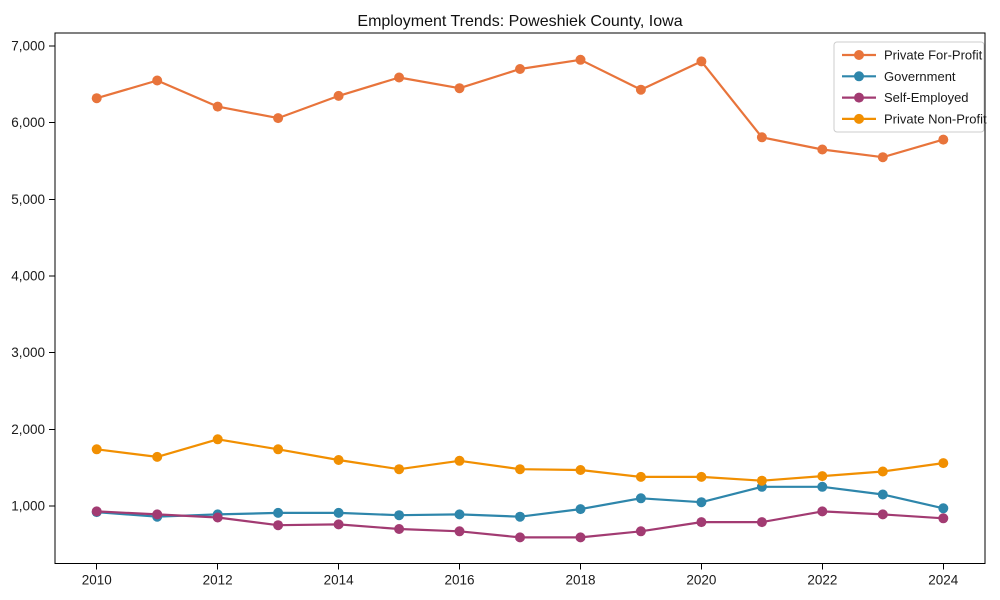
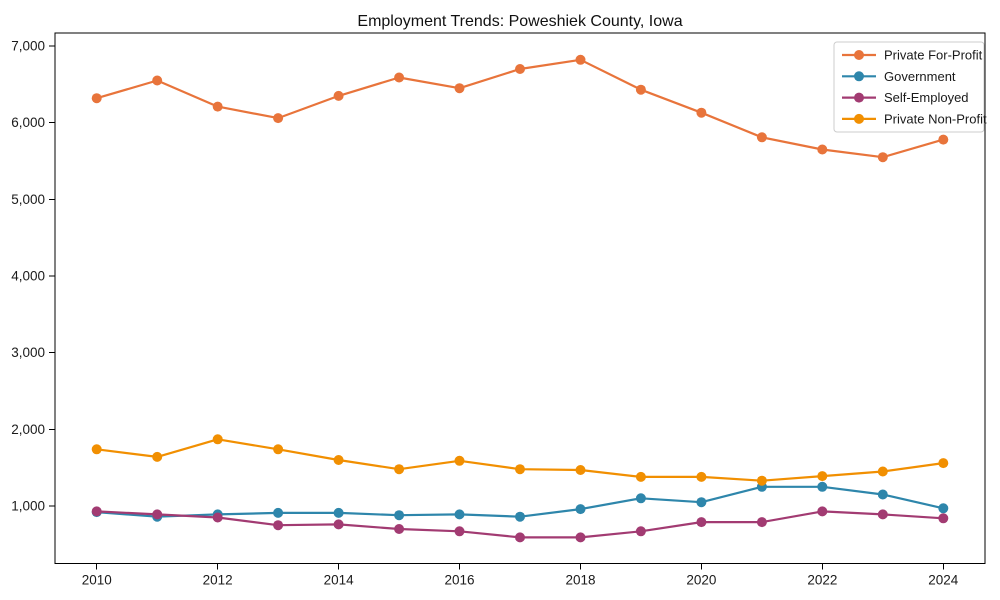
Private For-Profit/2020: 6800 -> 6100
